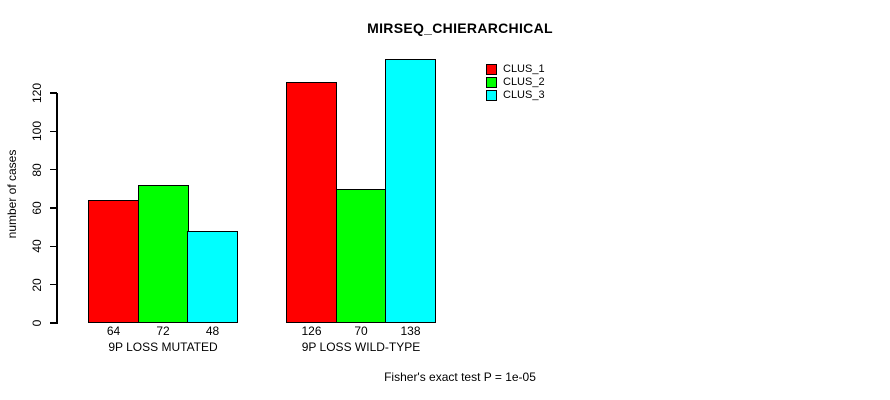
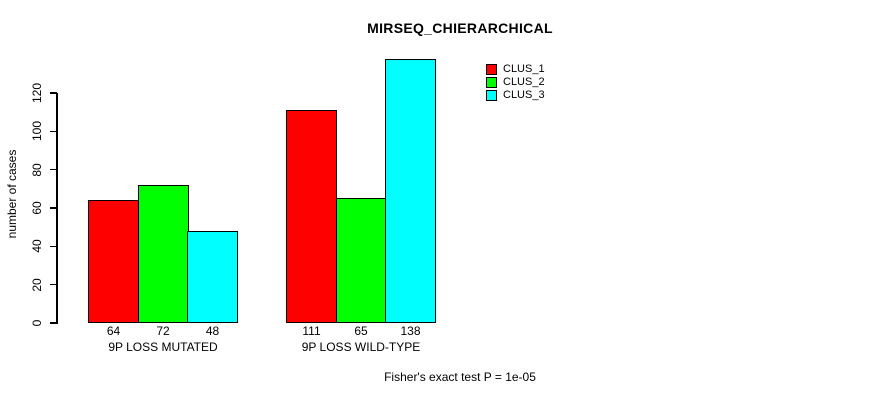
CLUS_1/9P LOSS WILD-TYPE: 126 -> 111
CLUS_2/9P LOSS WILD-TYPE: 70 -> 65
